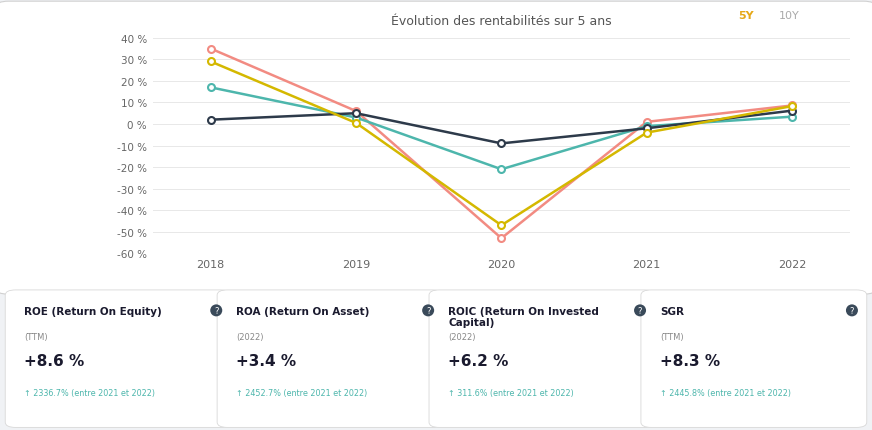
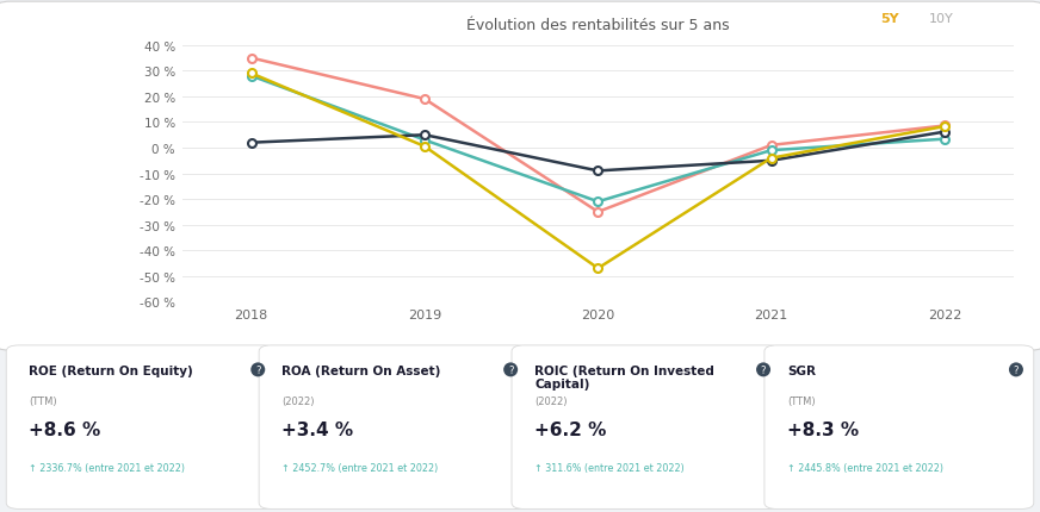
ROA (Return On Asset)/2018: 17.0 % -> 28.0 %
ROE (Return On Equity)/2019: 6.0 % -> 19.0 %
ROE (Return On Equity)/2020: -53.0 % -> -25.0 %
ROIC (Return On Invested Capital)/2021: -2.0 % -> -5.0 %
